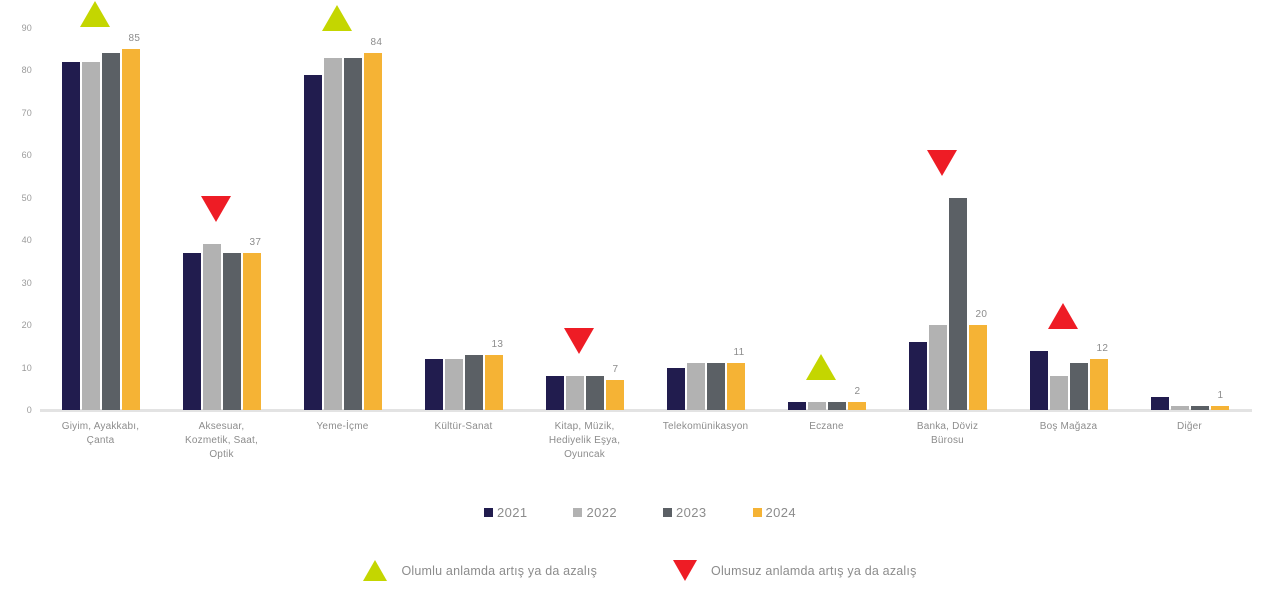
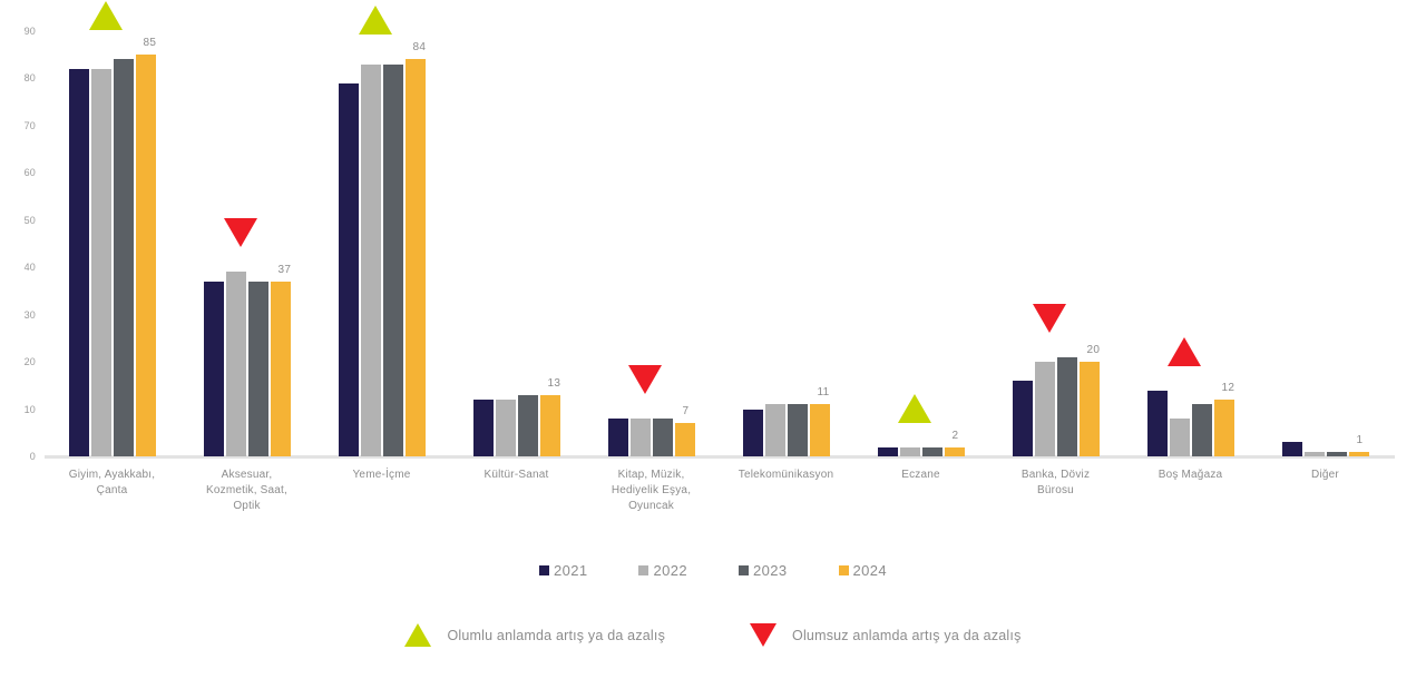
2023/Banka, Döviz Bürosu: 50 -> 21
